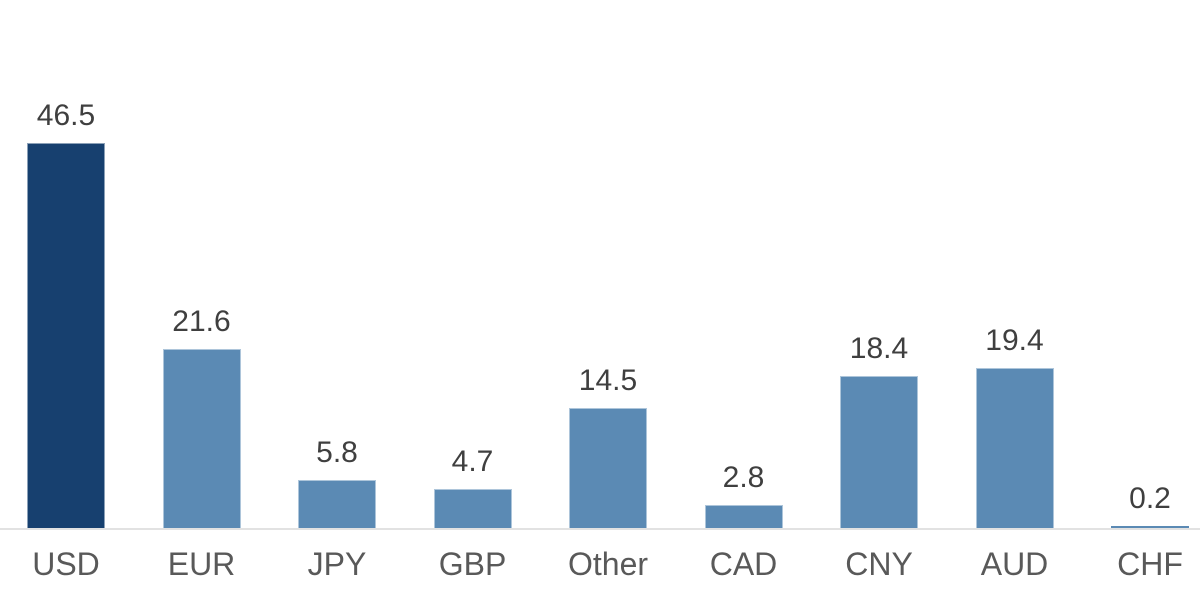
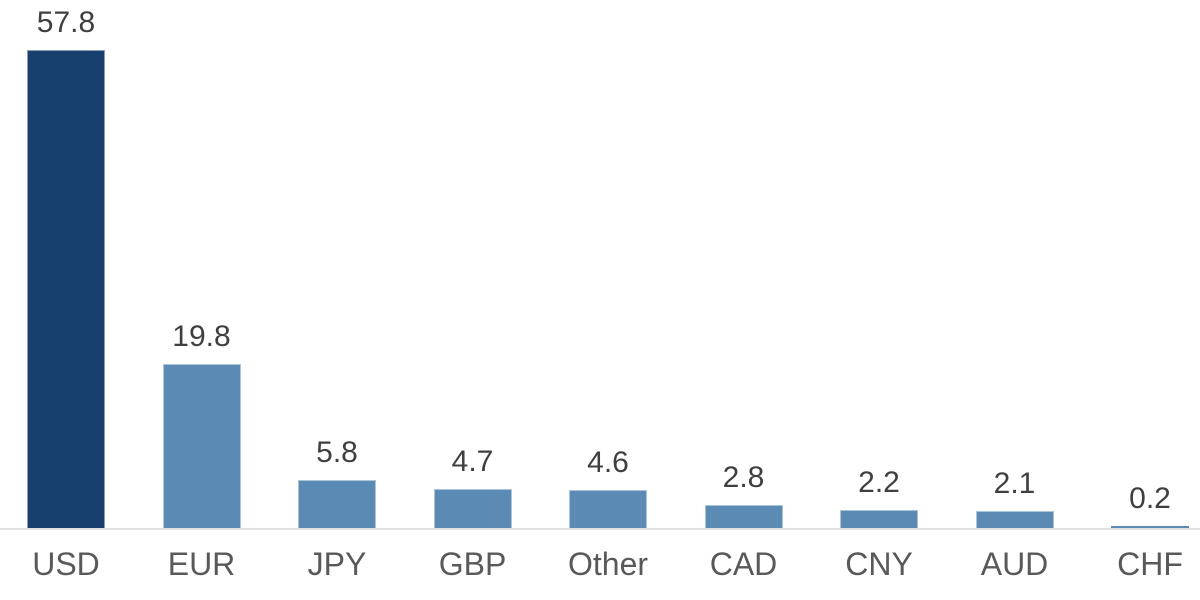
USD: 46.5 -> 57.8
EUR: 21.6 -> 19.8
Other: 14.5 -> 4.6
CNY: 18.4 -> 2.2
AUD: 19.4 -> 2.1
